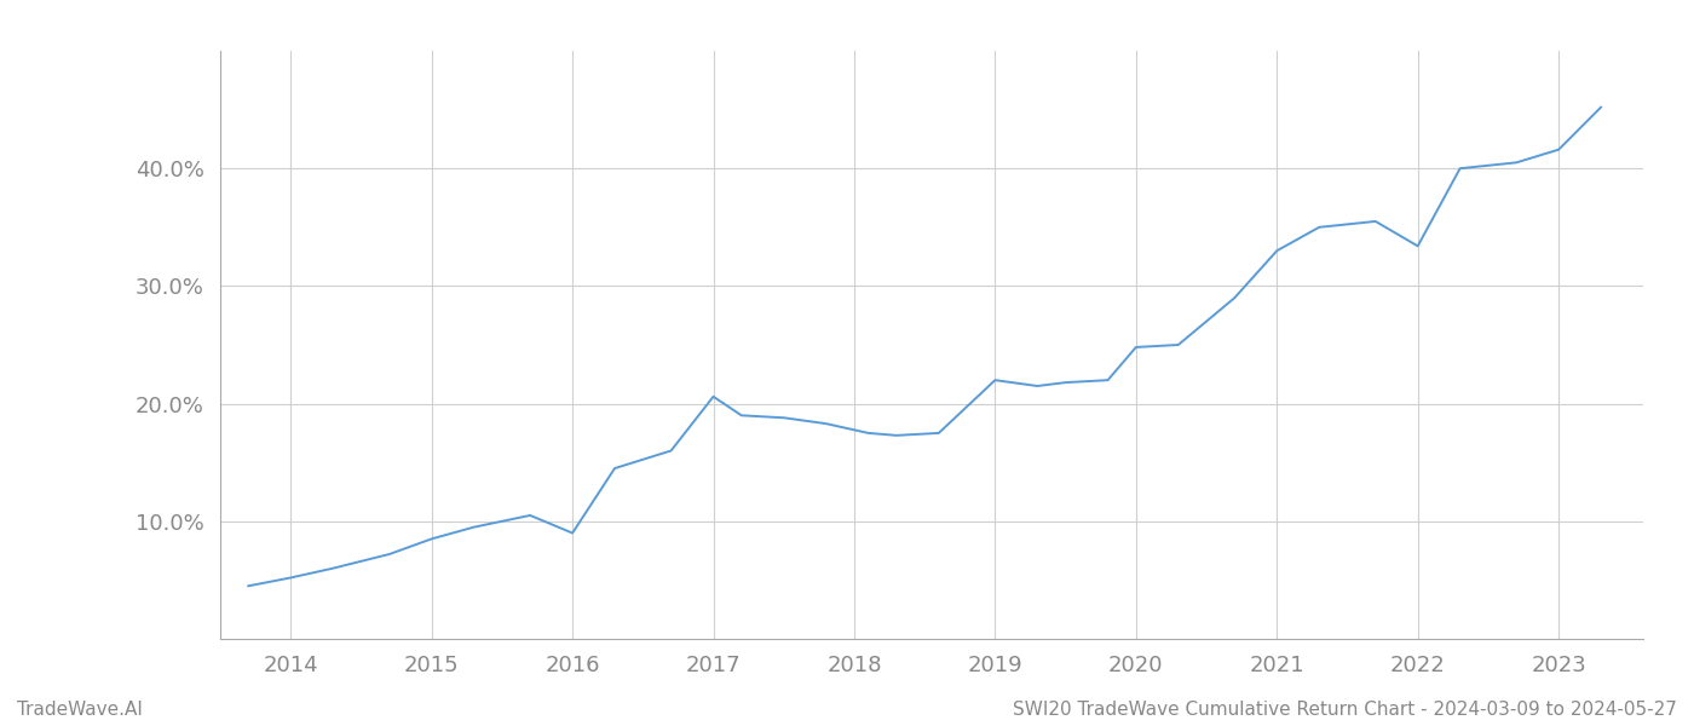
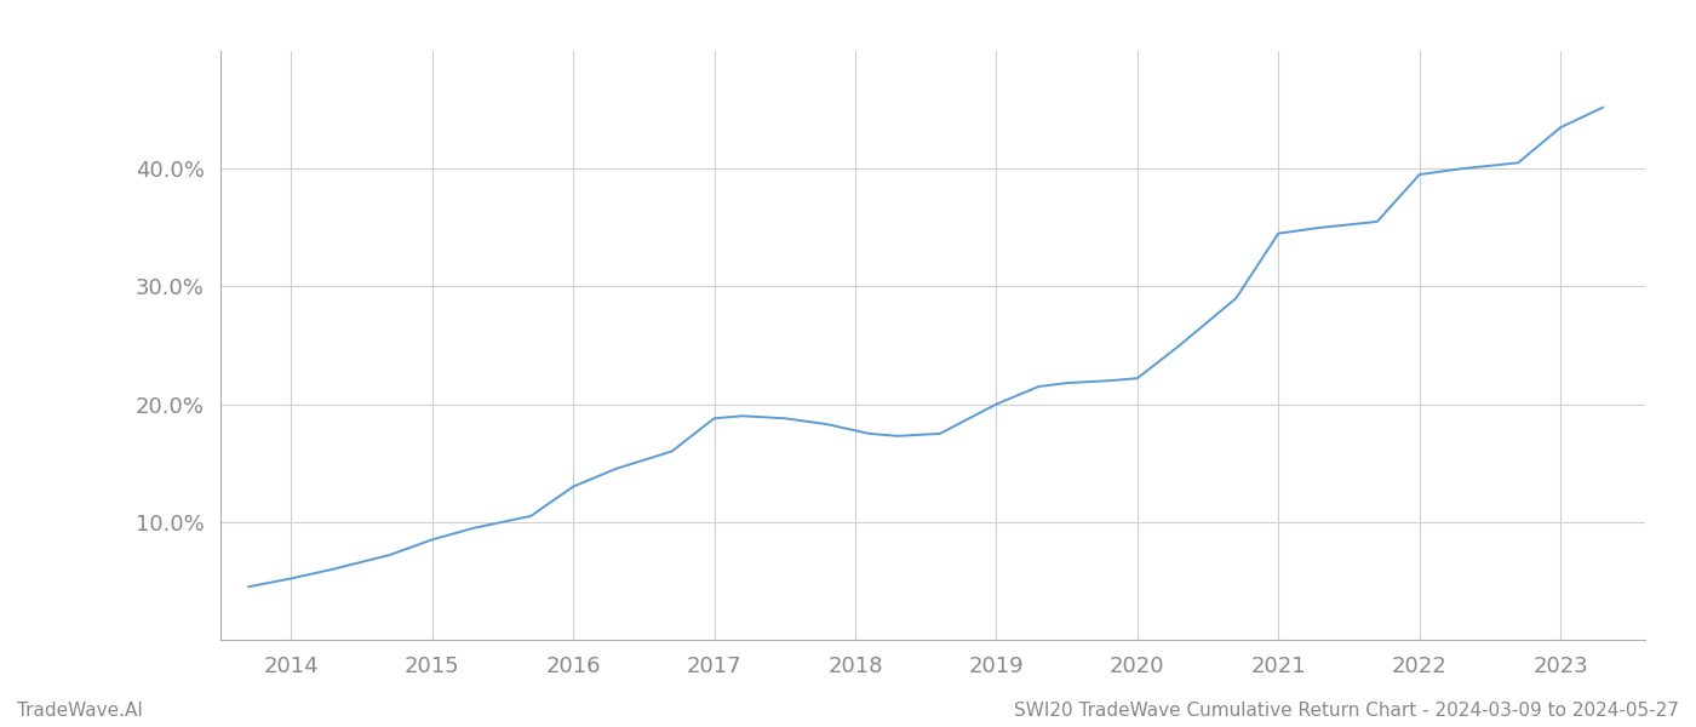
2016: 9.0% -> 13.0%
2017: 20.6% -> 18.8%
2019: 22.0% -> 20.0%
2020: 24.8% -> 22.2%
2021: 33.0% -> 34.5%
2022: 33.4% -> 39.5%
2023: 41.6% -> 43.5%
